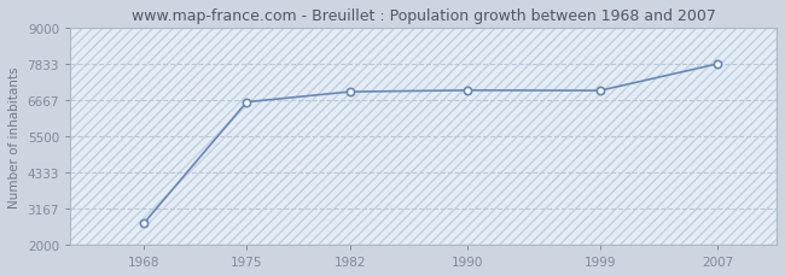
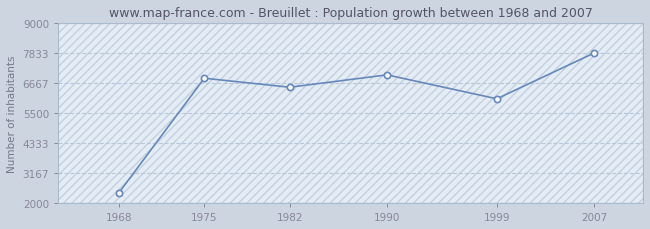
1968: 2690 -> 2400
1975: 6600 -> 6850
1982: 6930 -> 6500
1999: 6970 -> 6050
